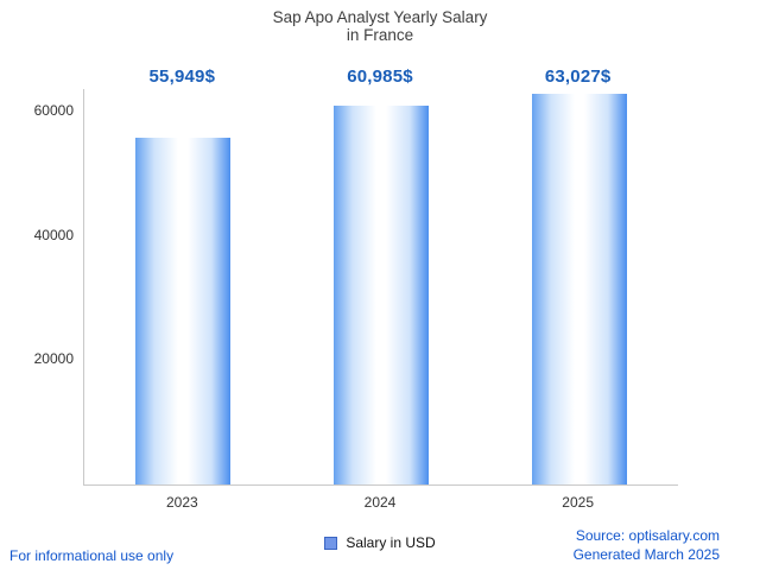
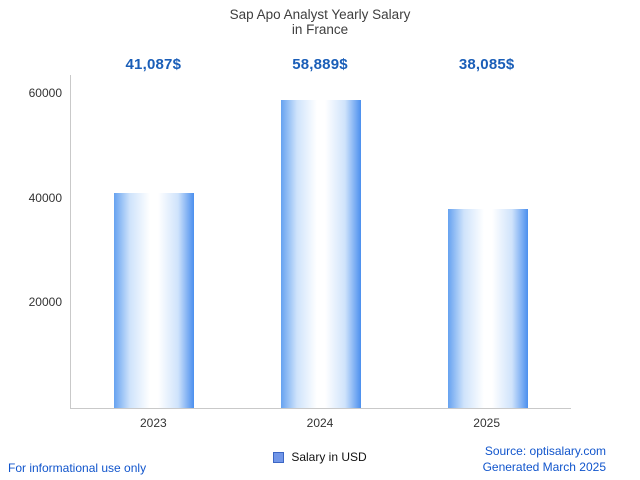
2023: 55,949 -> 41,087
2024: 60,985 -> 58,889
2025: 63,027 -> 38,085
